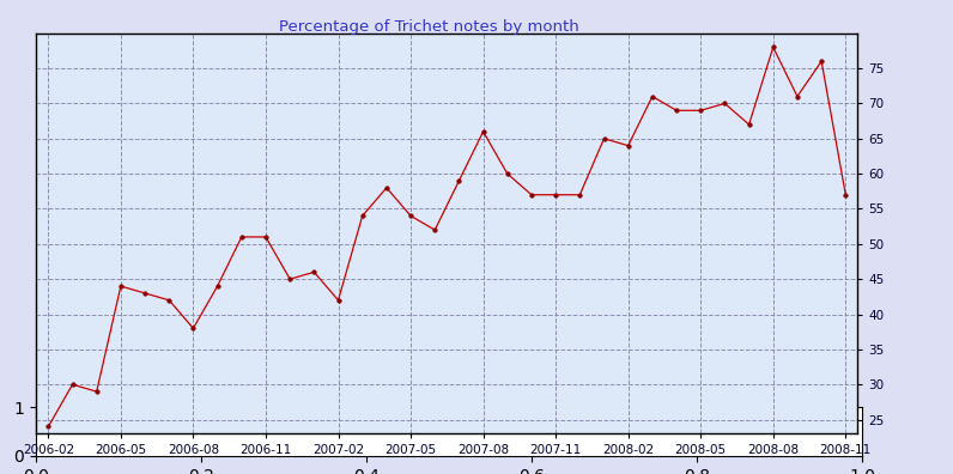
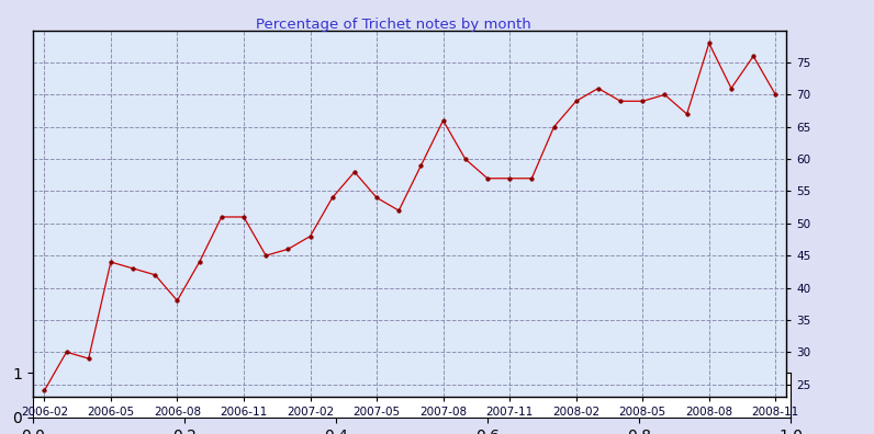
2007-02: 42 -> 48
2008-02: 64 -> 69
2008-11: 57 -> 70
